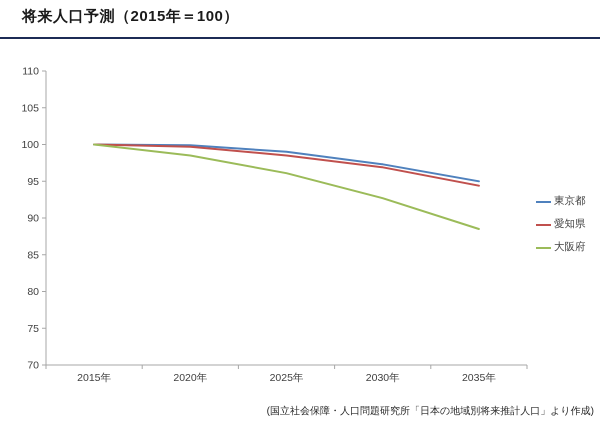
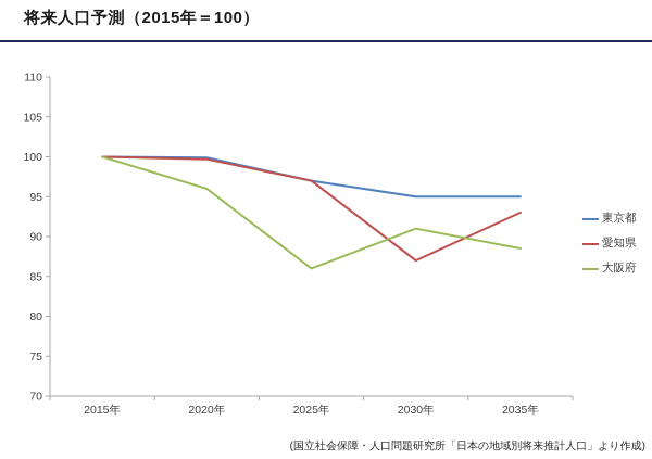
大阪府/2020年: 98 -> 96
東京都/2025年: 99 -> 97
愛知県/2025年: 98 -> 97
大阪府/2025年: 96 -> 86
東京都/2030年: 97 -> 95
愛知県/2030年: 97 -> 87
大阪府/2030年: 93 -> 91
愛知県/2035年: 94 -> 93
